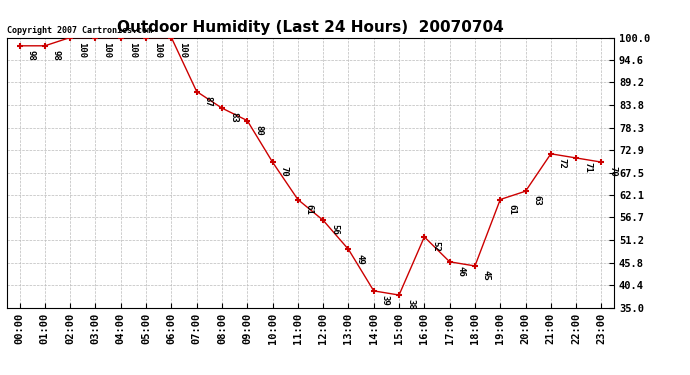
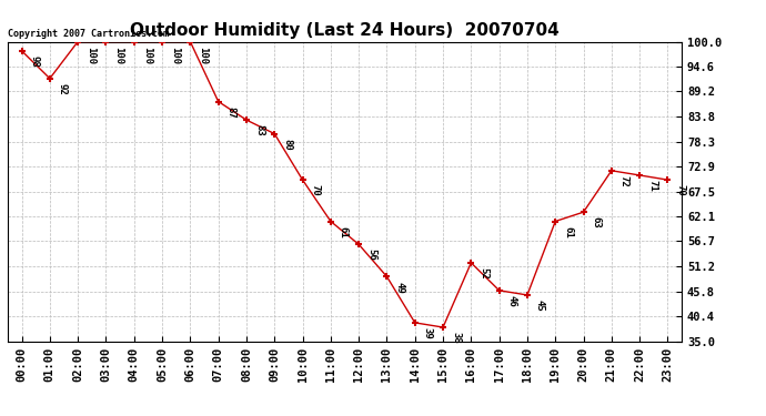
01:00: 98 -> 92
